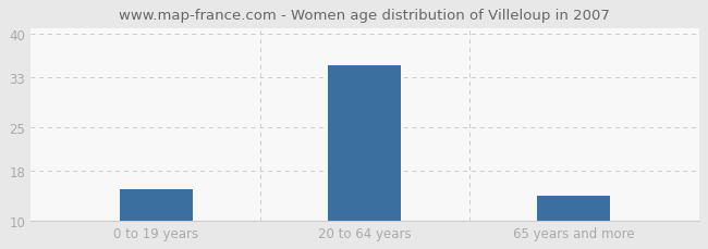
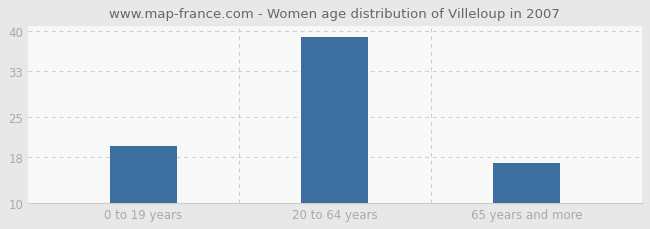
0 to 19 years: 15 -> 20
20 to 64 years: 35 -> 39
65 years and more: 14 -> 17
